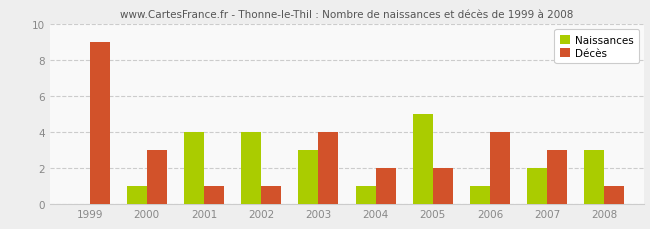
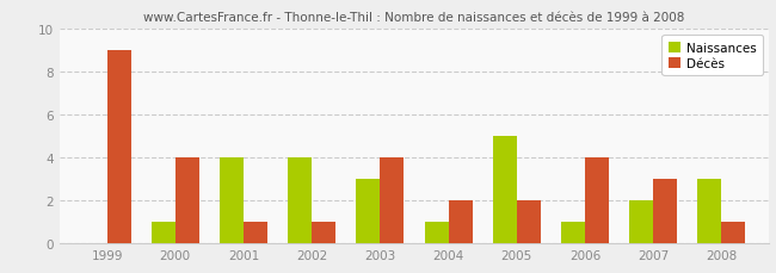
Décès/2000: 3 -> 4
